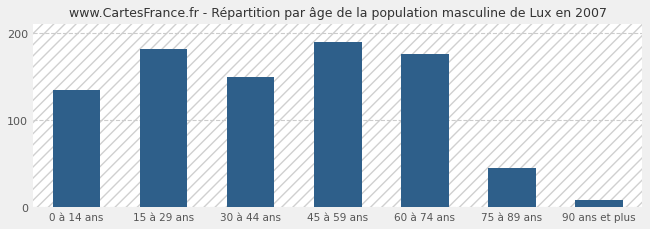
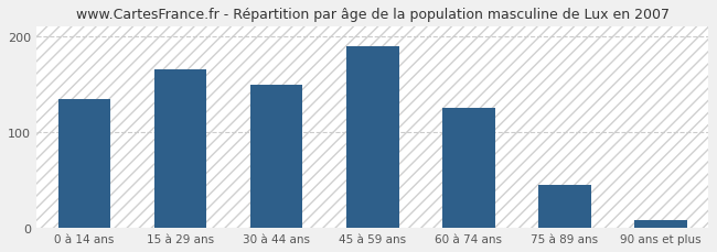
15 à 29 ans: 182 -> 165
60 à 74 ans: 176 -> 125
